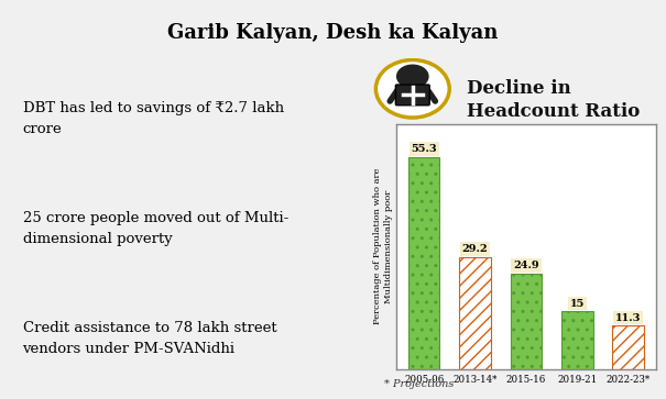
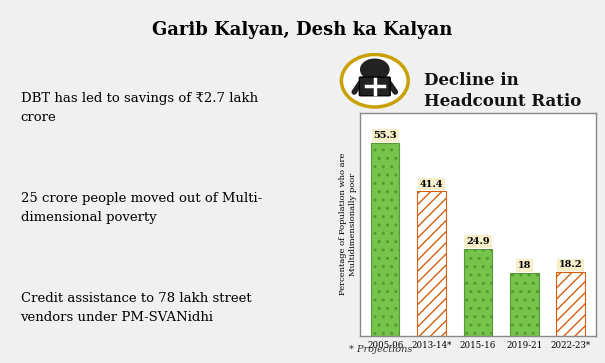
2013-14*: 29.2 -> 41.4
2019-21: 15 -> 18
2022-23*: 11.3 -> 18.2
